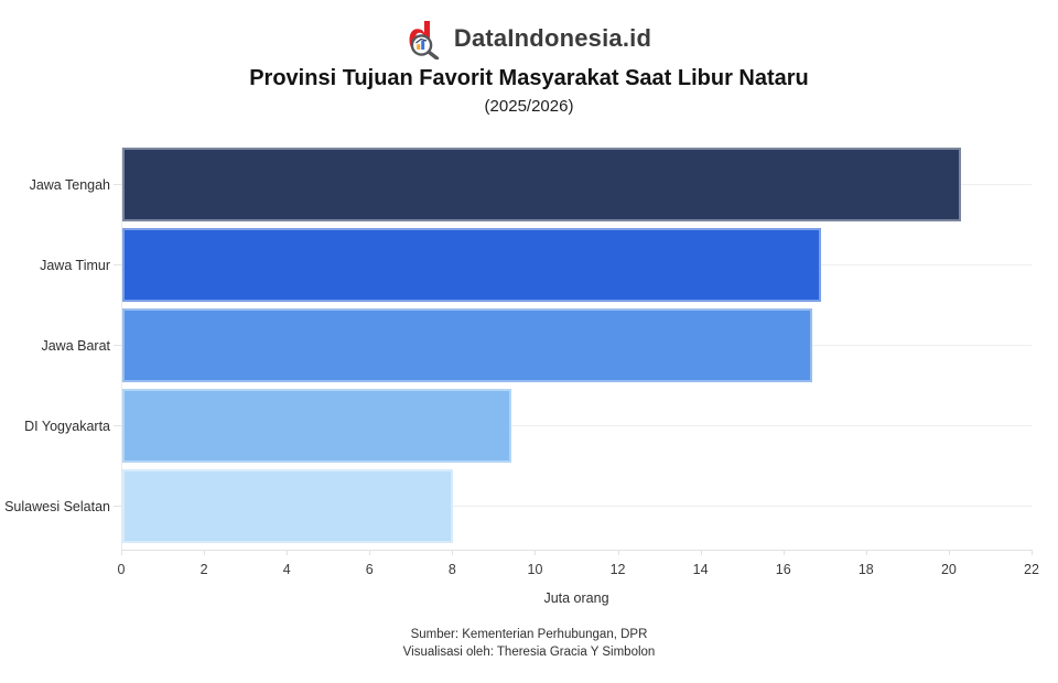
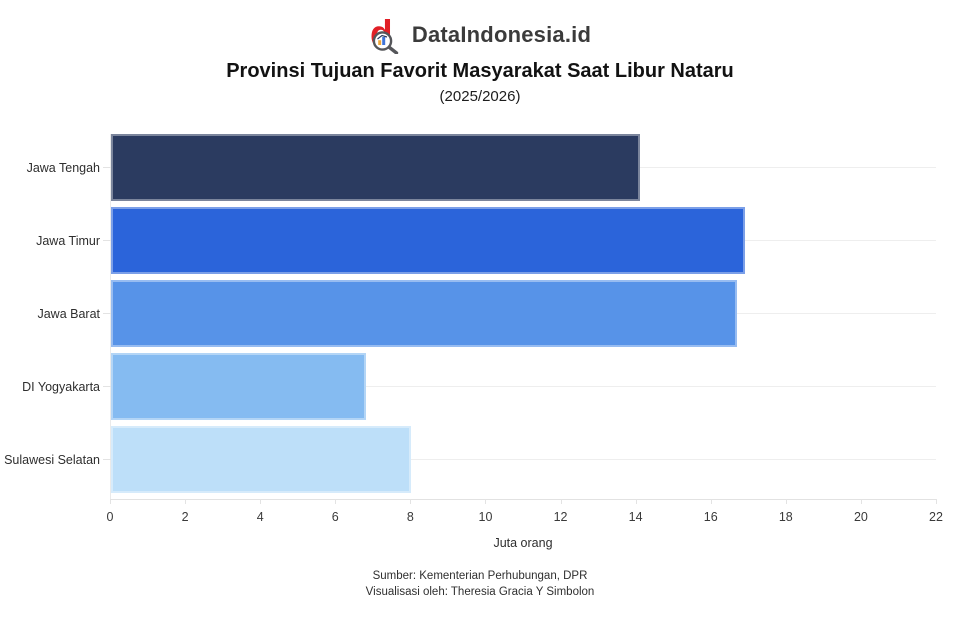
Jawa Tengah: 20.3 -> 14.1
DI Yogyakarta: 9.4 -> 6.8
